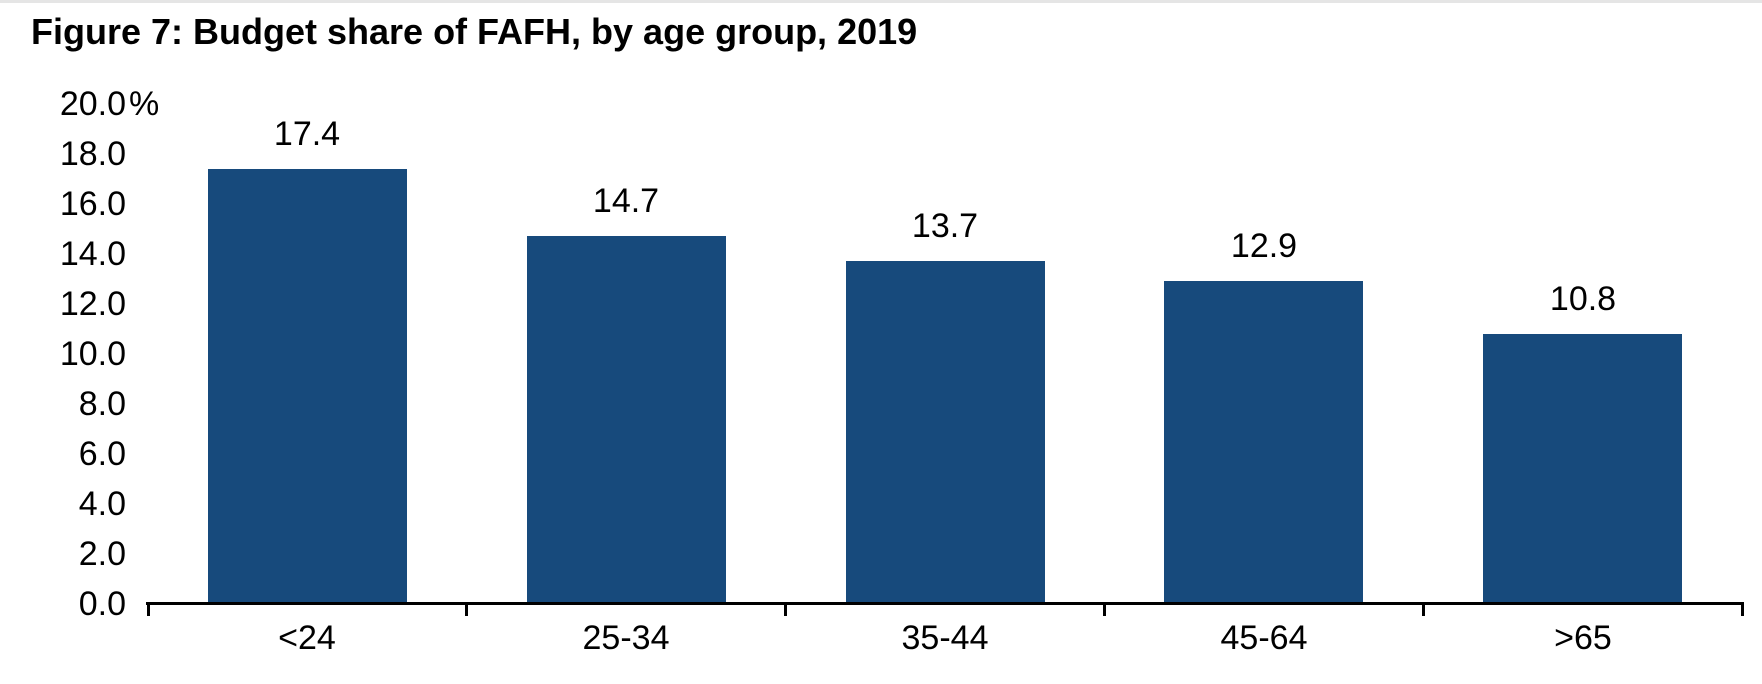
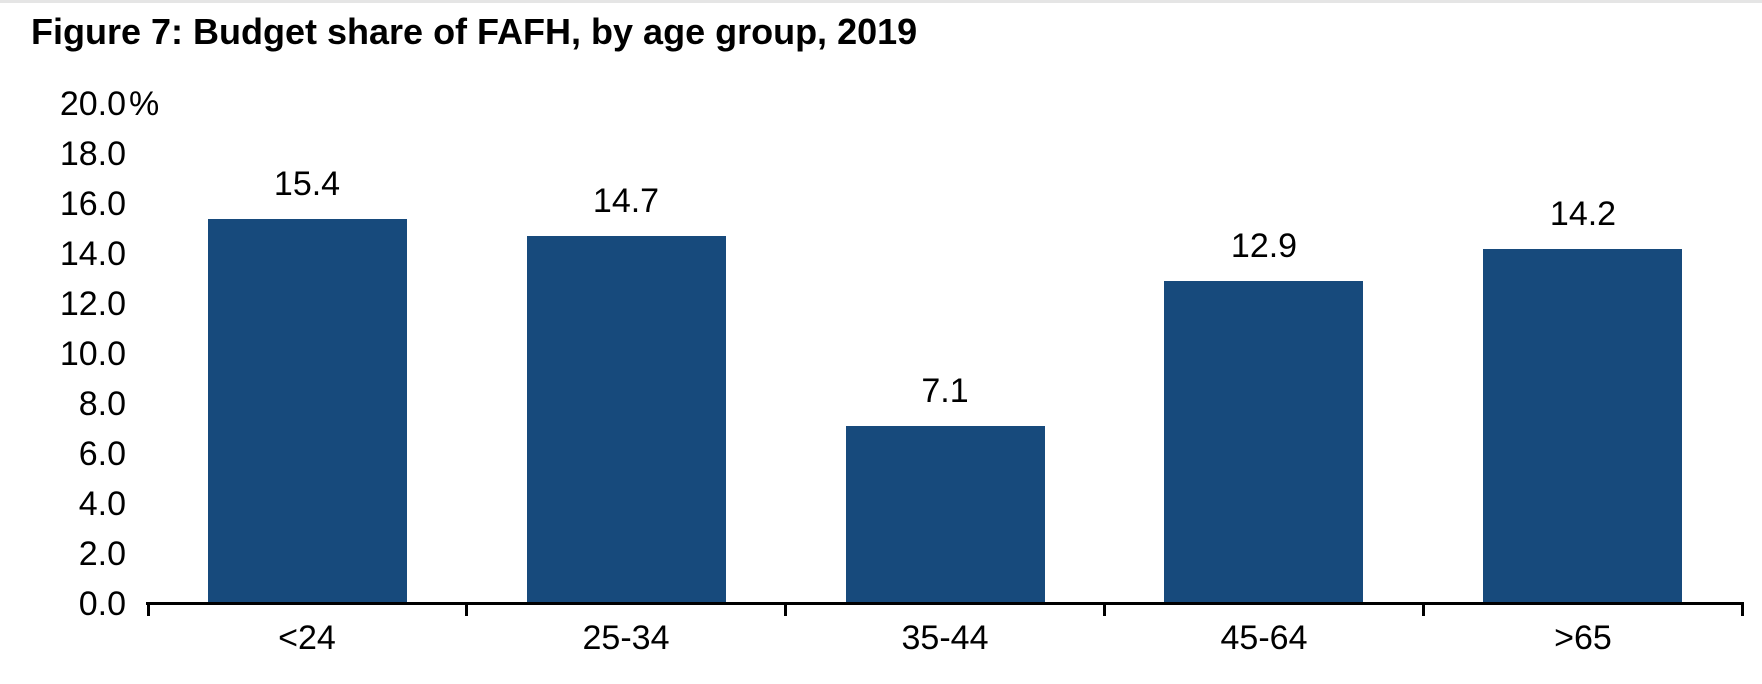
<24: 17.4 -> 15.4
35-44: 13.7 -> 7.1
>65: 10.8 -> 14.2
